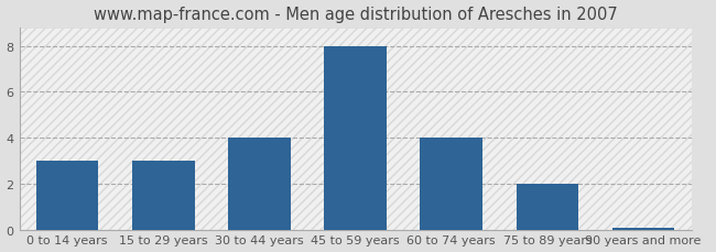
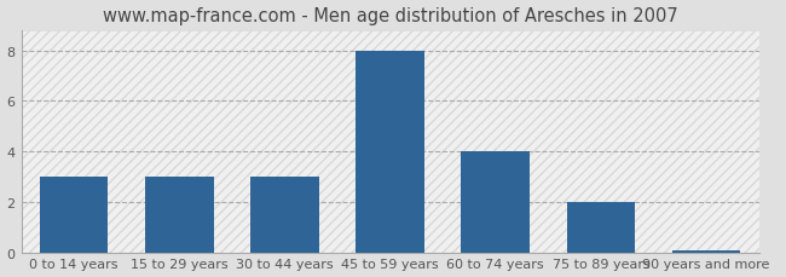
30 to 44 years: 4.00 -> 3.00
